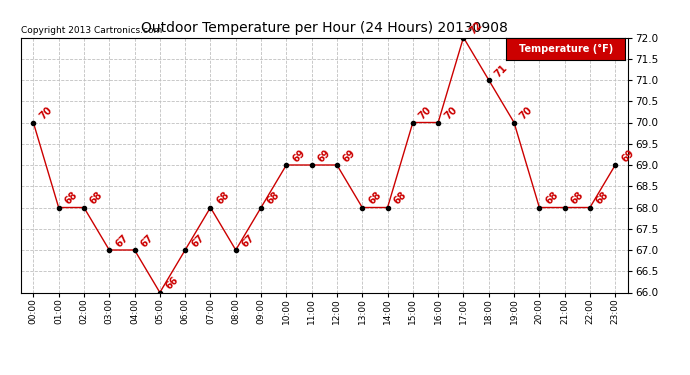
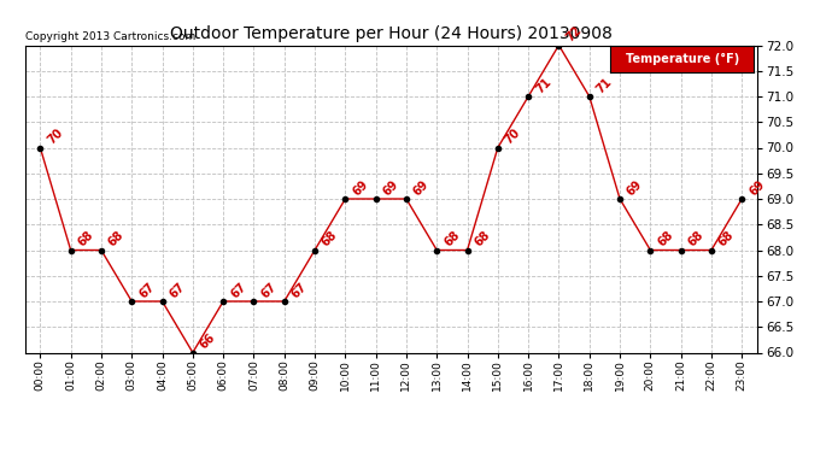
07:00: 68 -> 67
16:00: 70 -> 71
19:00: 70 -> 69
